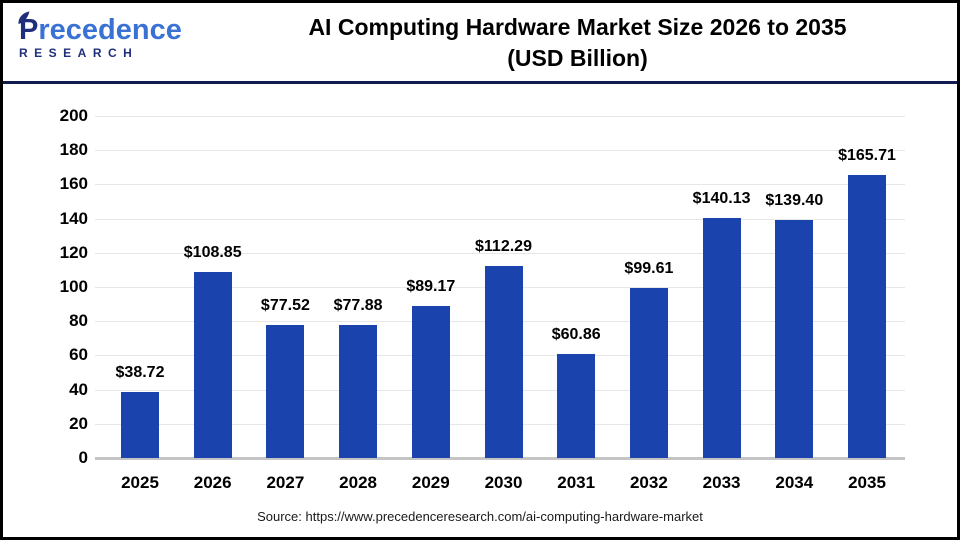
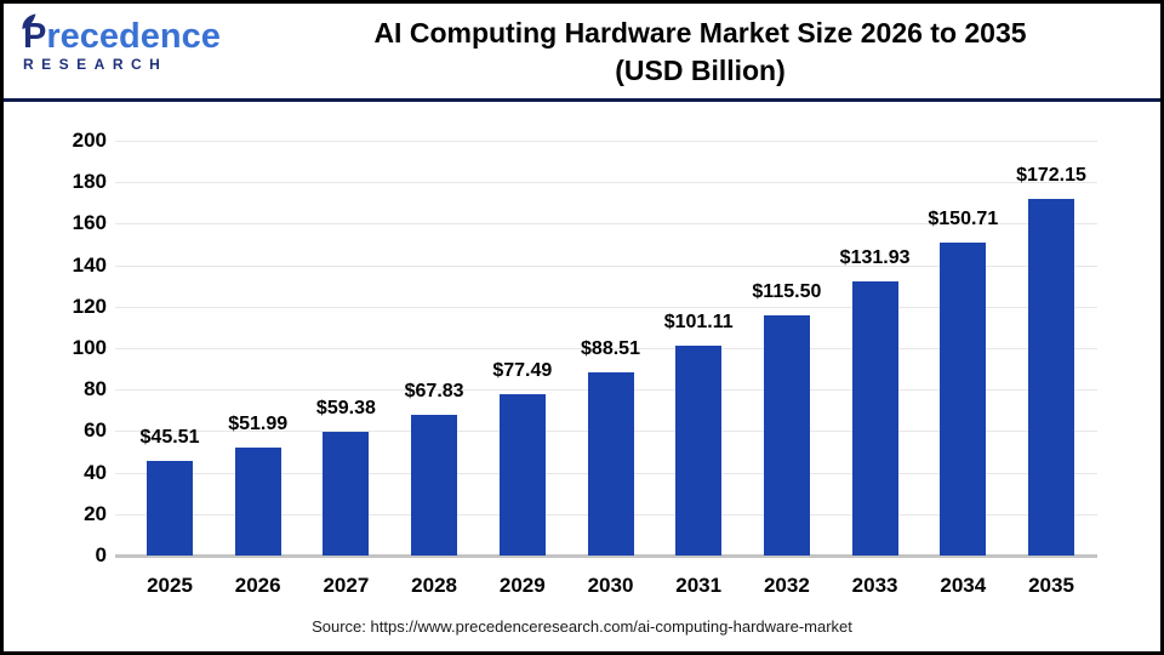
2025: $38.72 -> $45.51
2026: $108.85 -> $51.99
2027: $77.52 -> $59.38
2028: $77.88 -> $67.83
2029: $89.17 -> $77.49
2030: $112.29 -> $88.51
2031: $60.86 -> $101.11
2032: $99.61 -> $115.50
2033: $140.13 -> $131.93
2034: $139.40 -> $150.71
2035: $165.71 -> $172.15
